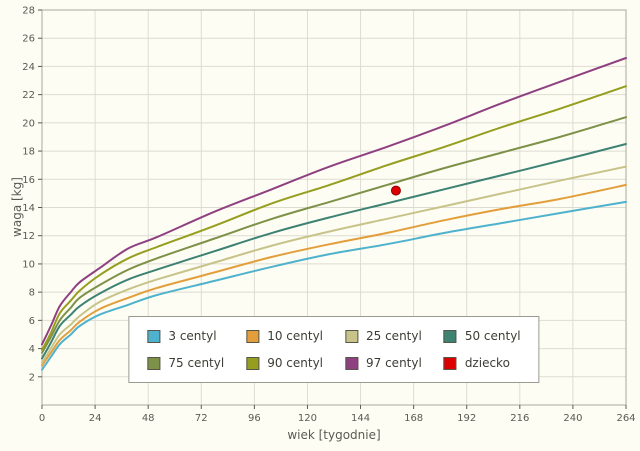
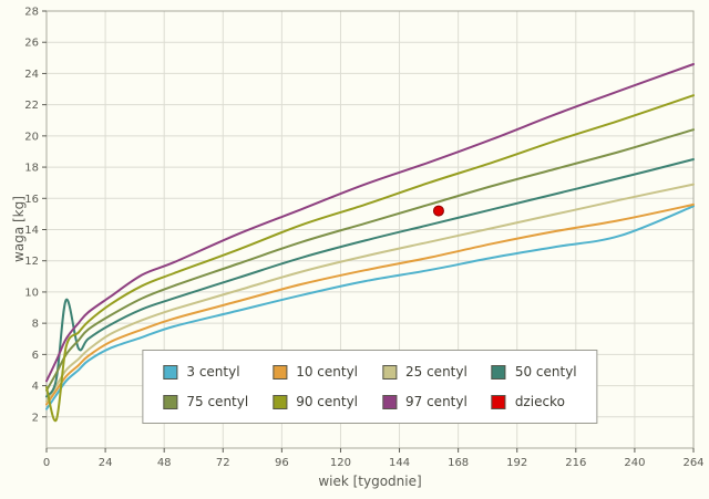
90 centyl/4: 5.1 -> 1.8
50 centyl/8: 5.6 -> 9.5
3 centyl/264: 14.4 -> 15.5
